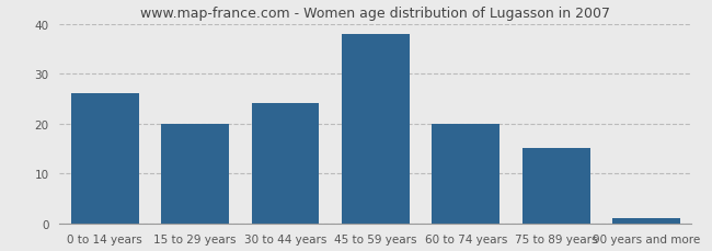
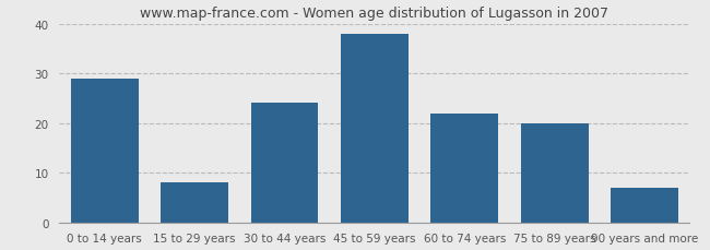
0 to 14 years: 26 -> 29
15 to 29 years: 20 -> 8
60 to 74 years: 20 -> 22
75 to 89 years: 15 -> 20
90 years and more: 1 -> 7
